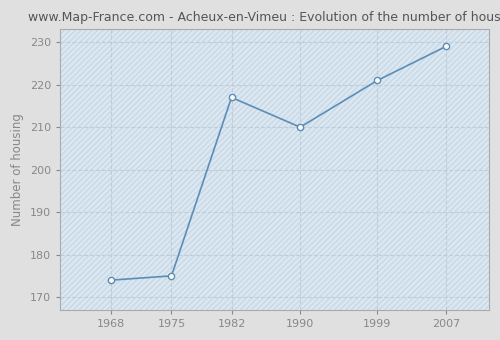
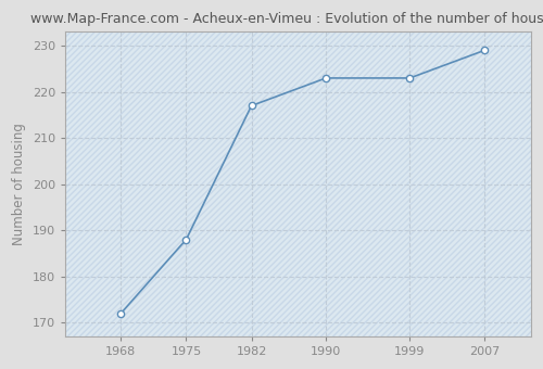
1968: 174 -> 172
1975: 175 -> 188
1990: 210 -> 223
1999: 221 -> 223
